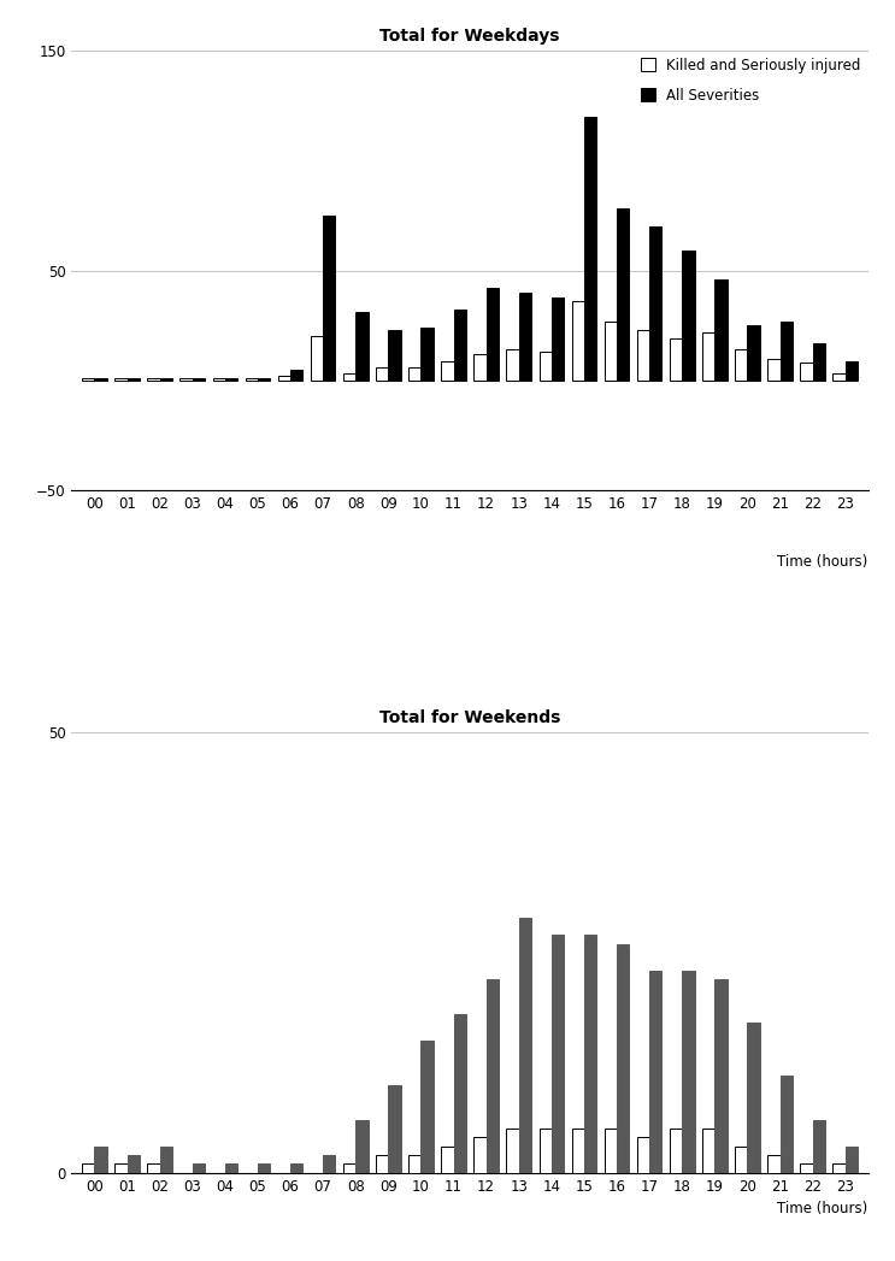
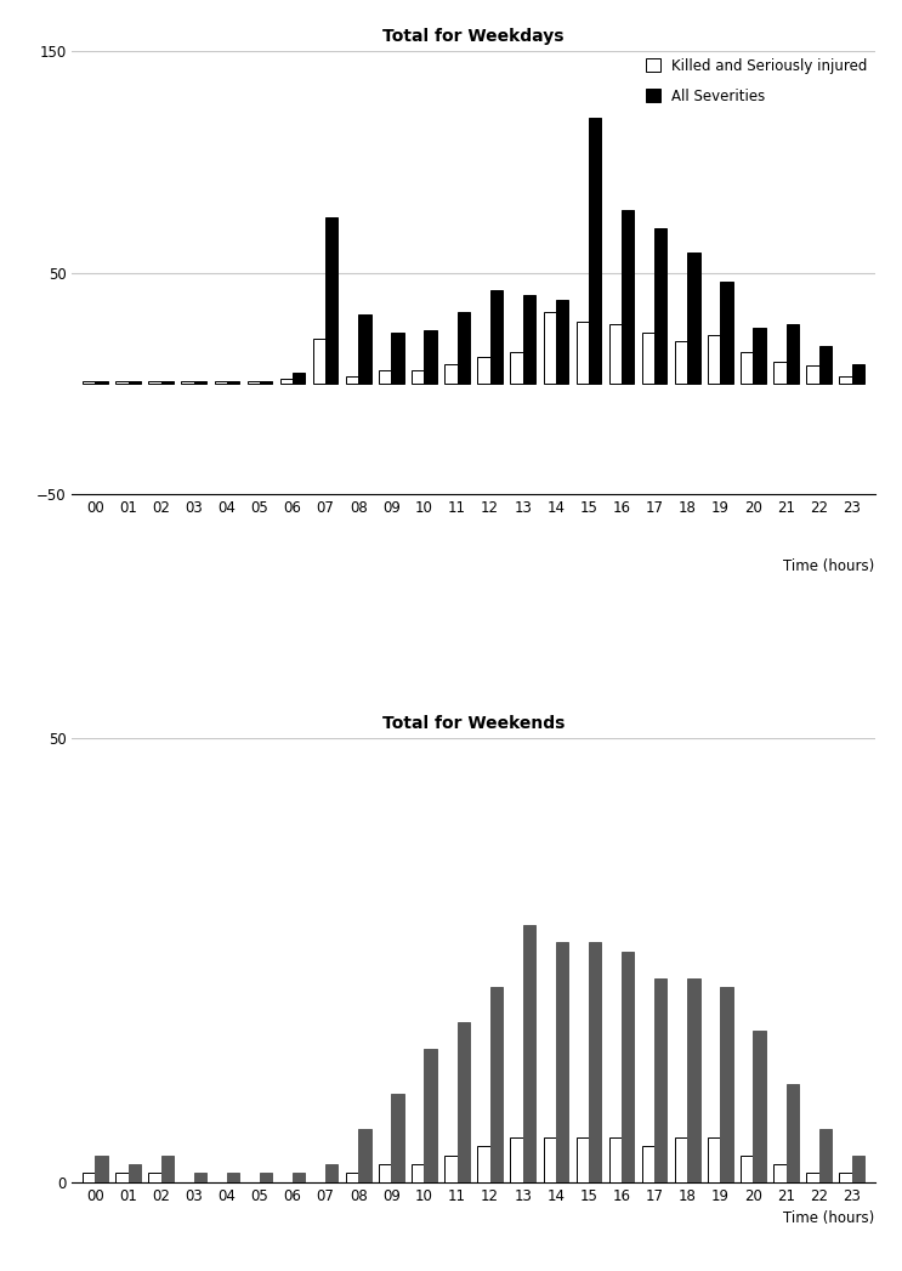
Total for Weekdays/Killed and Seriously injured/14: 13 -> 32
Total for Weekdays/Killed and Seriously injured/15: 36 -> 28
